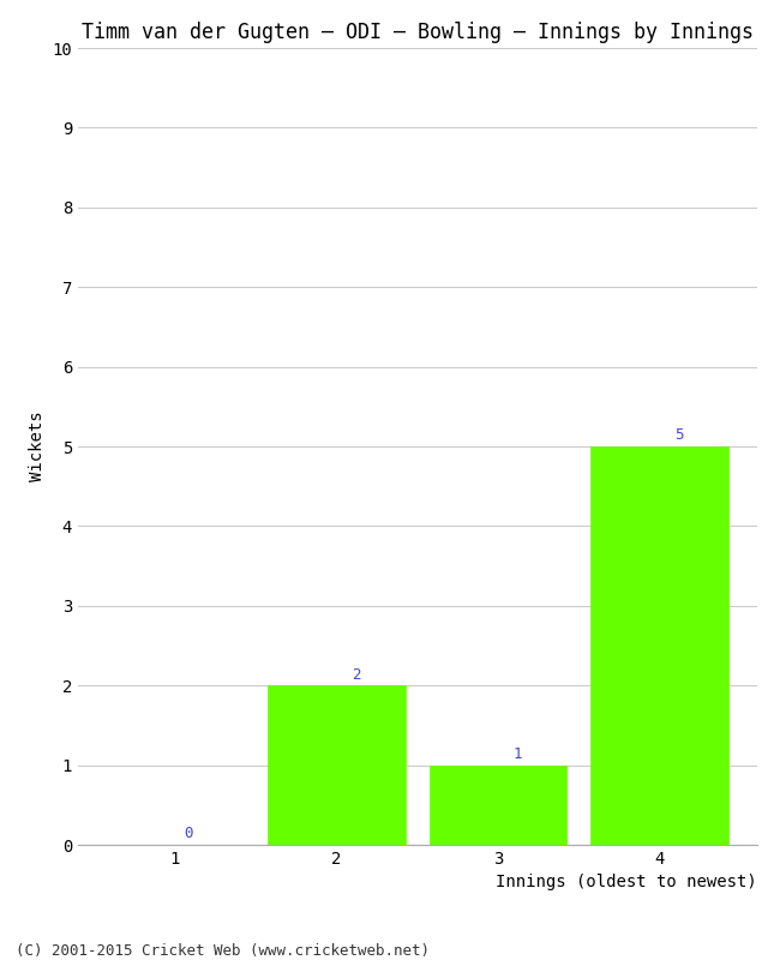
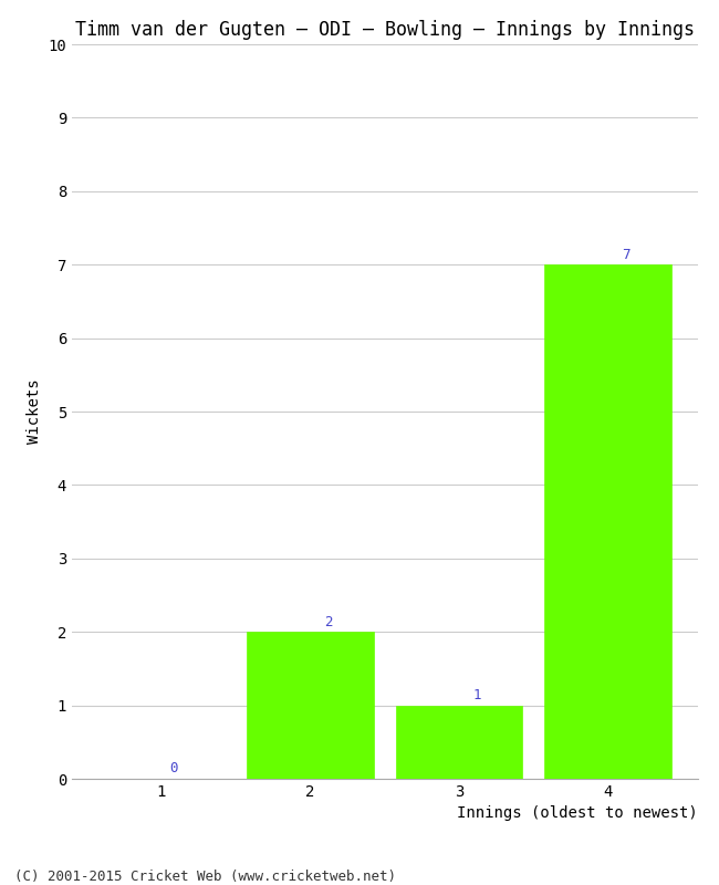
4: 5 -> 7
